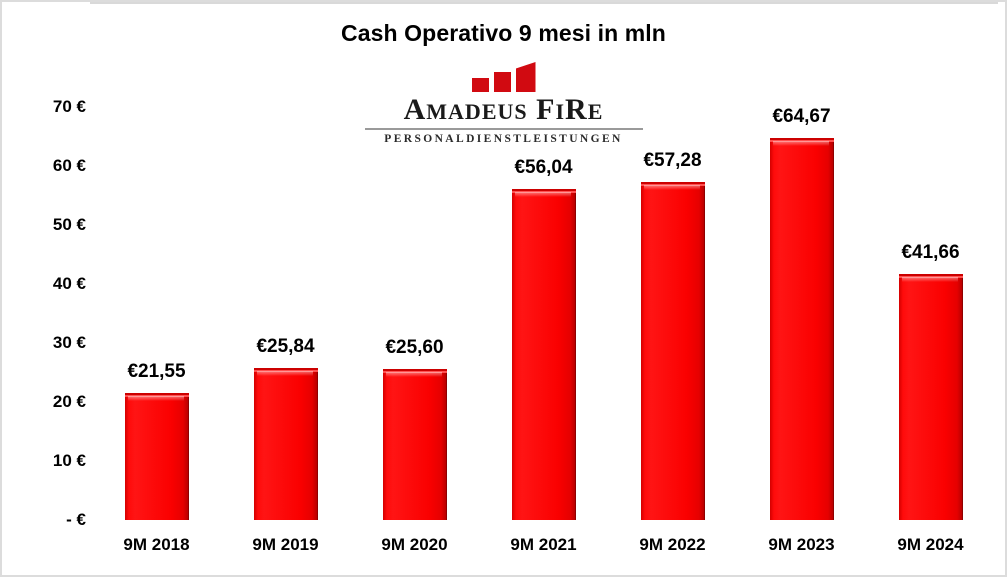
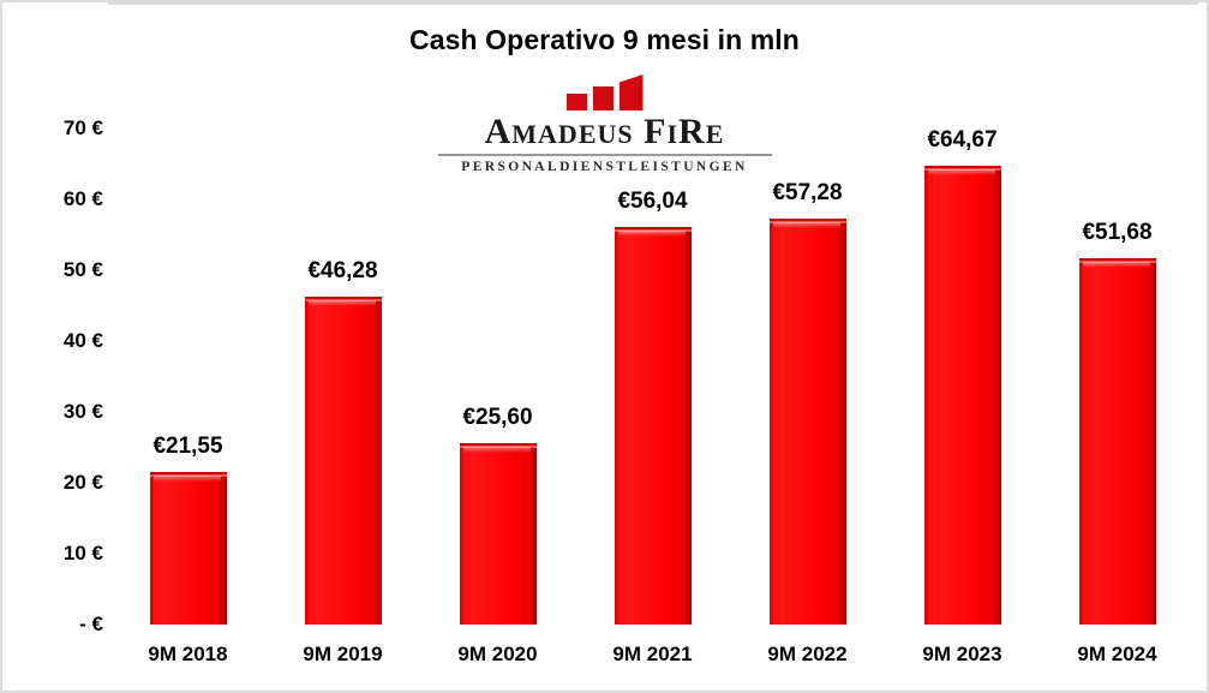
9M 2019: €25,84 -> €46,28
9M 2024: €41,66 -> €51,68
